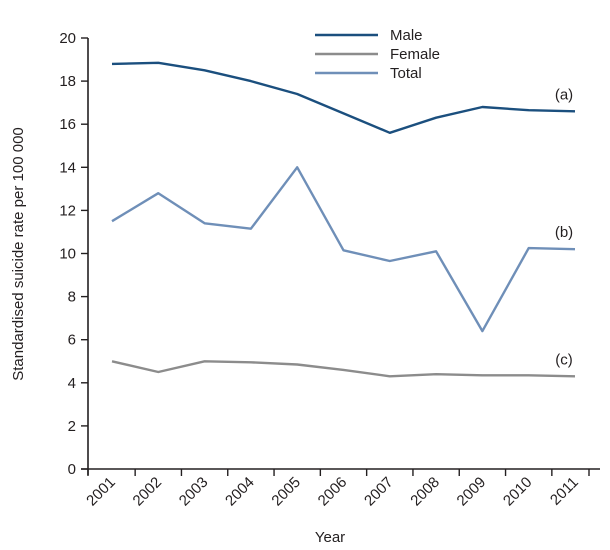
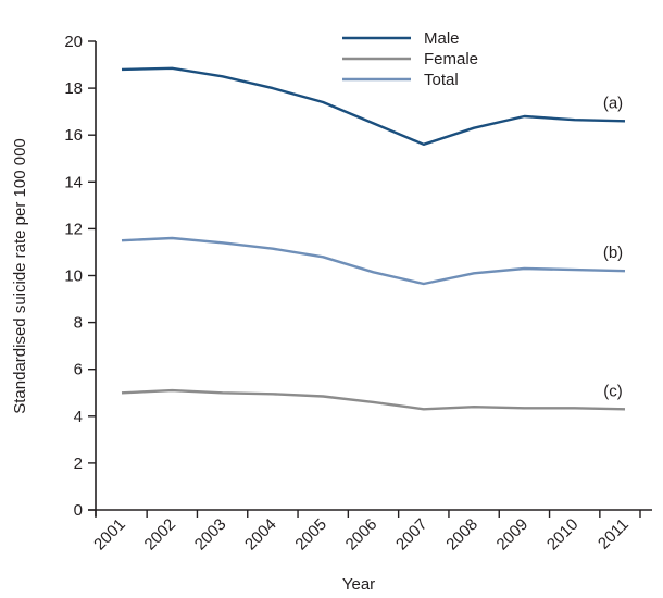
Female/2002: 4.5 -> 5.1
Total/2002: 12.8 -> 11.6
Total/2005: 14.0 -> 10.8
Total/2009: 6.4 -> 10.3
